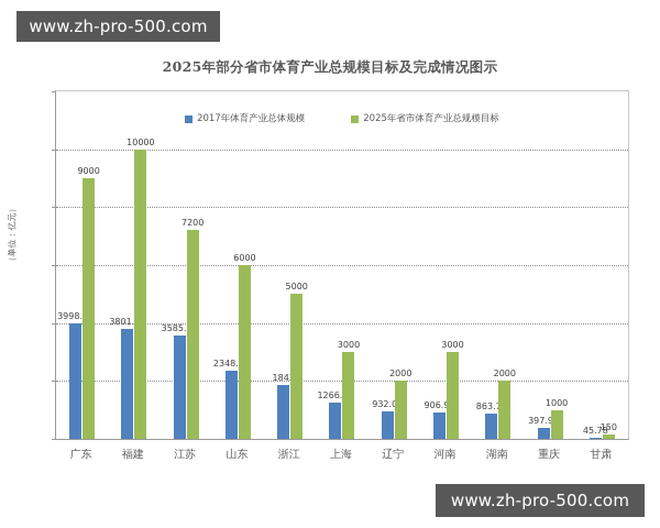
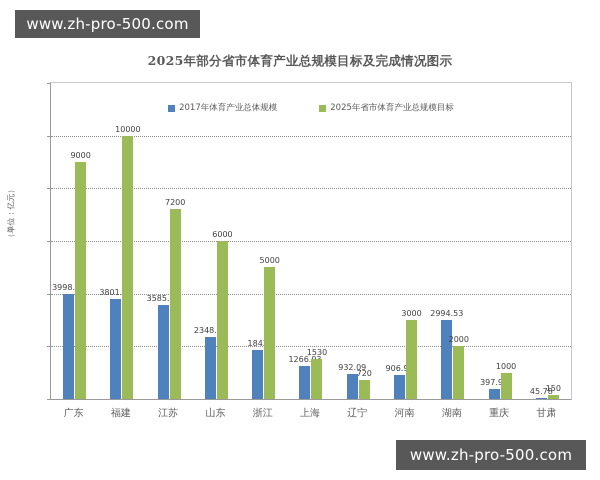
2025年省市体育产业总规模目标/上海: 3000 -> 1530
2025年省市体育产业总规模目标/辽宁: 2000 -> 720
2017年体育产业总体规模/湖南: 863.74 -> 2994.53
